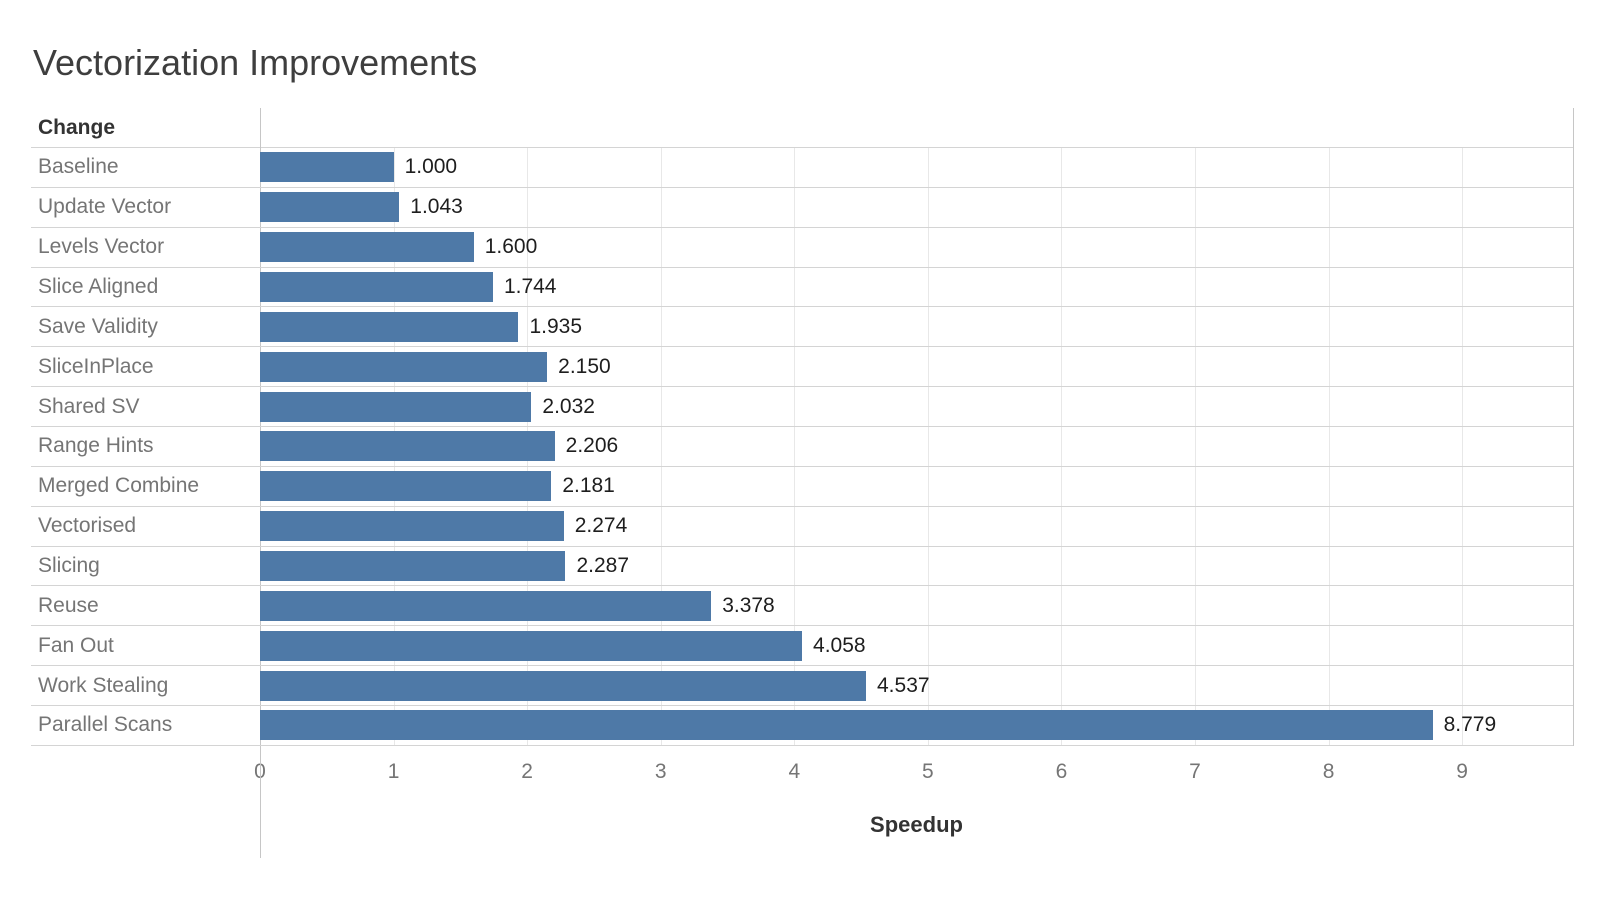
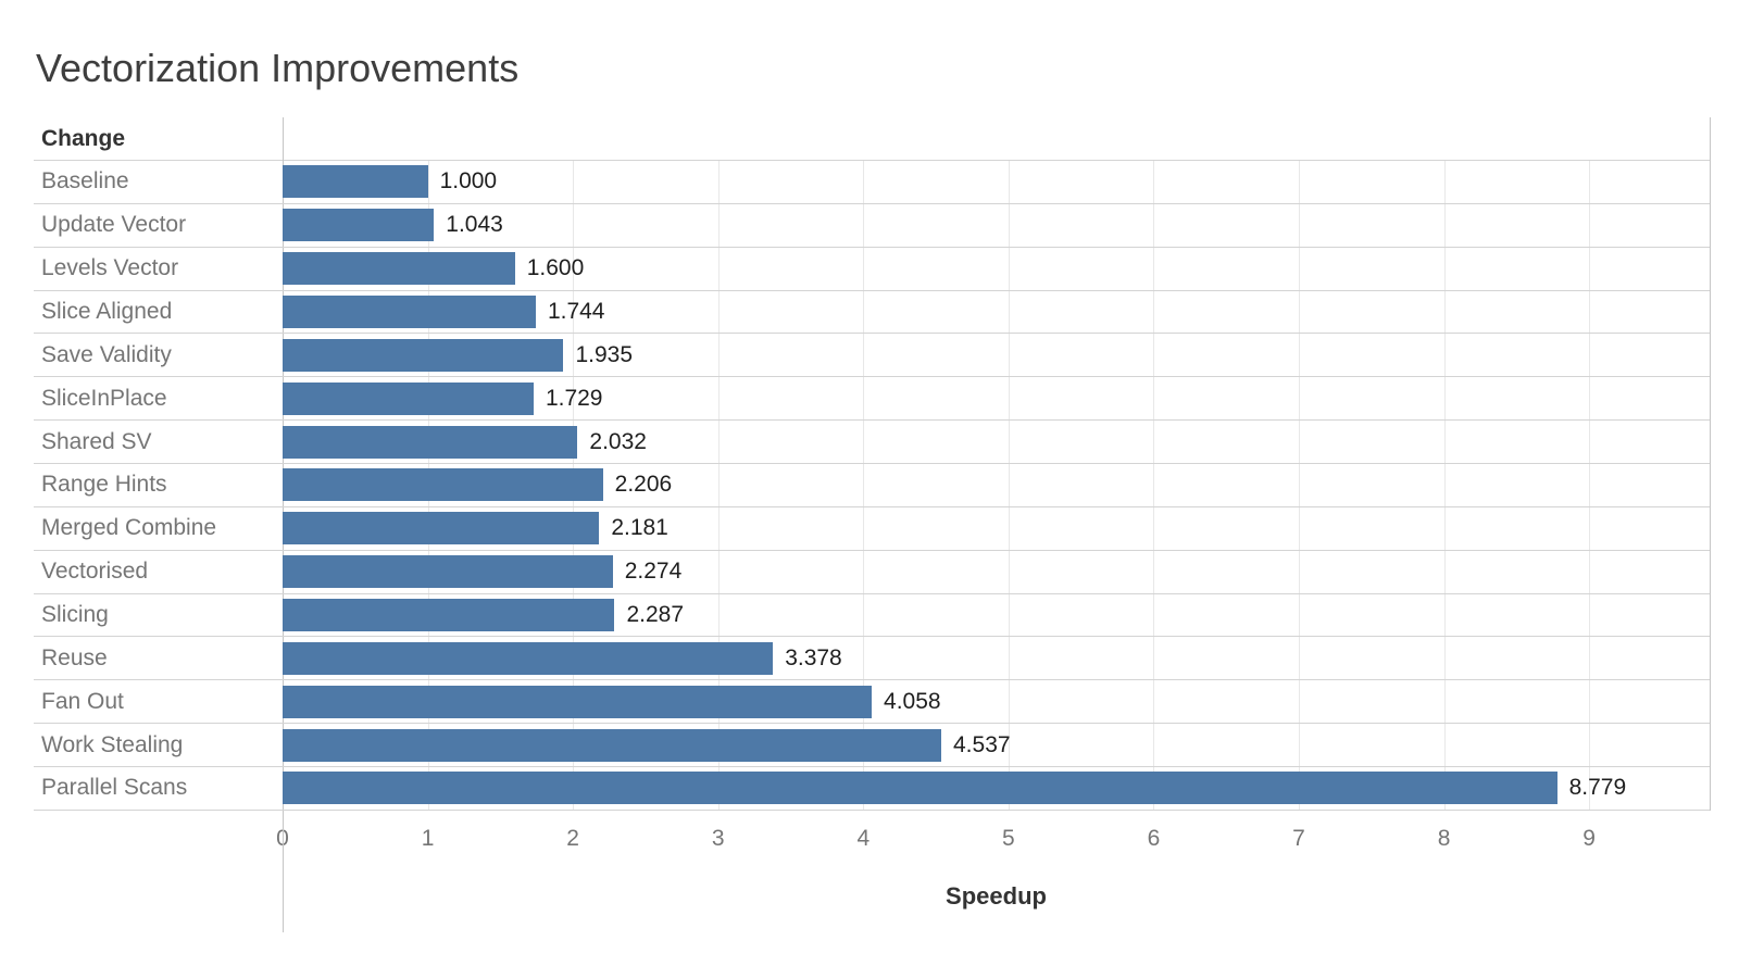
SliceInPlace: 2.150 -> 1.729
